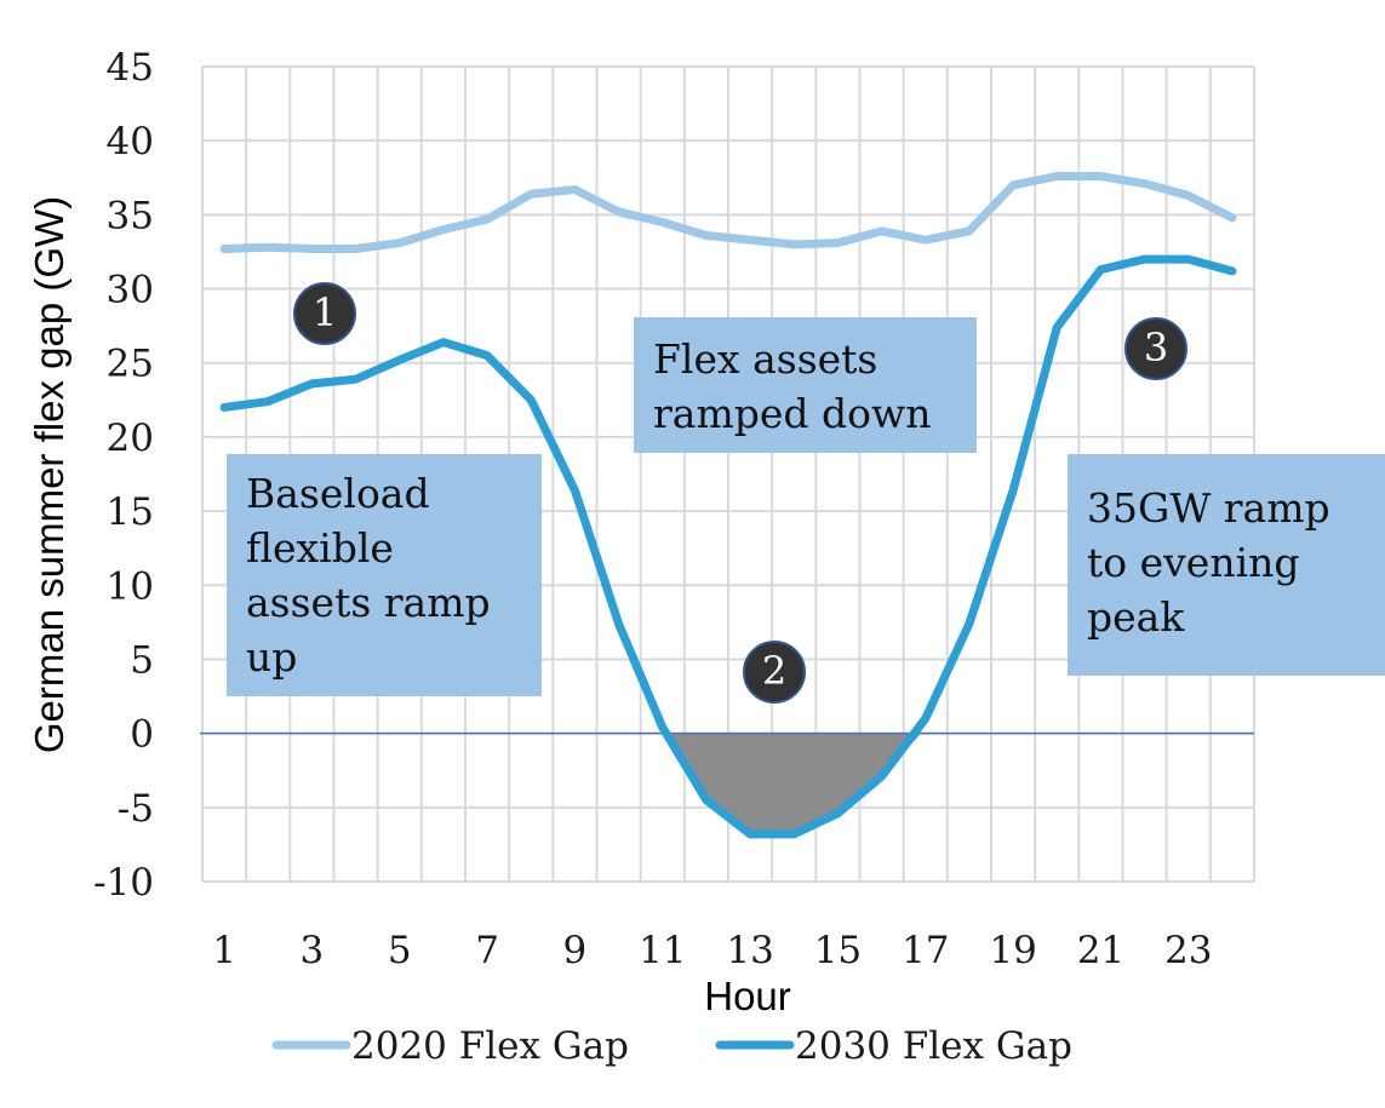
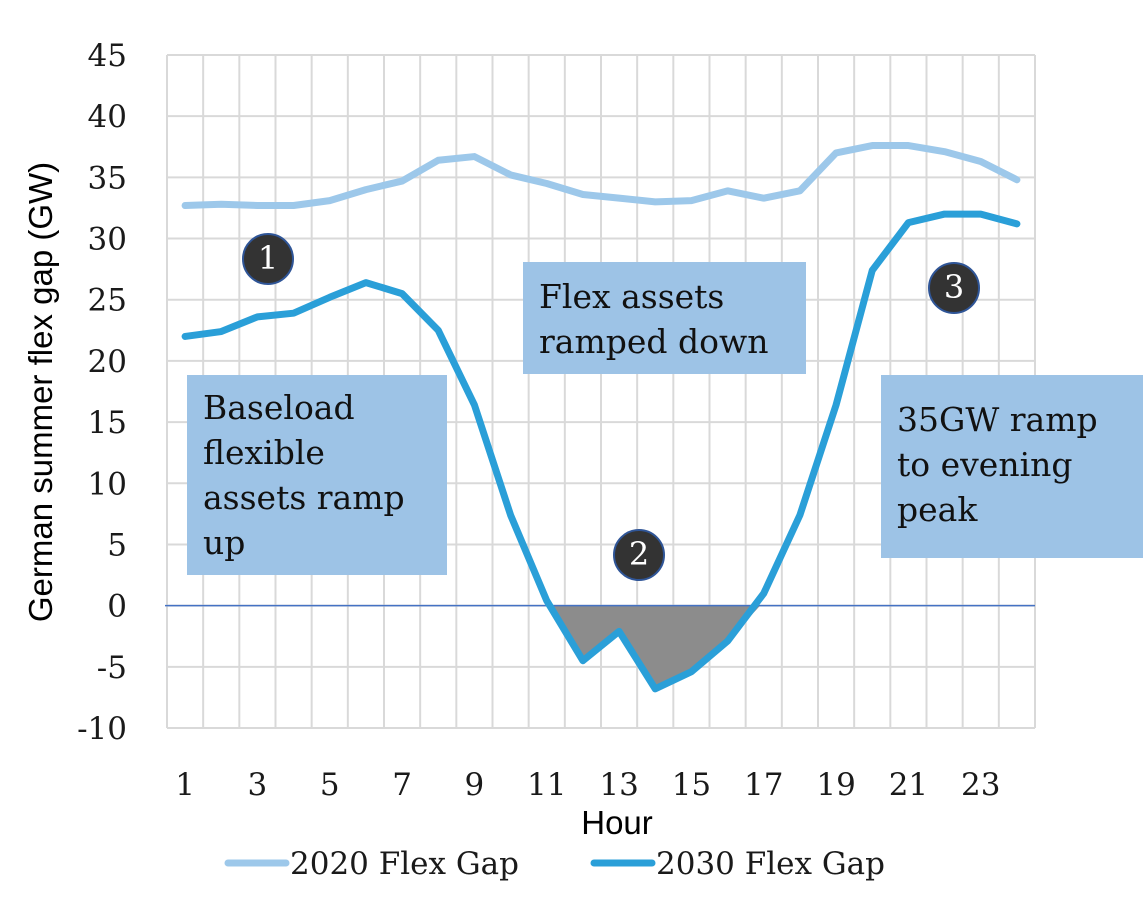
2030 Flex Gap/13: -6.8 -> -2.1
